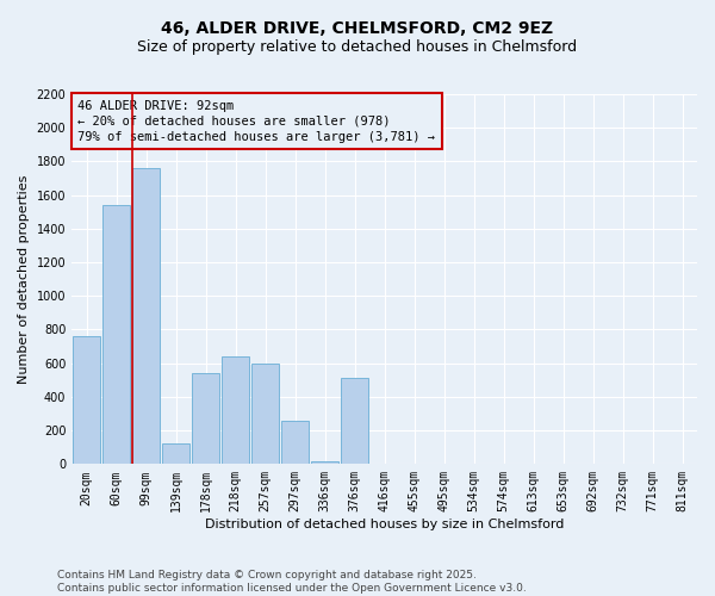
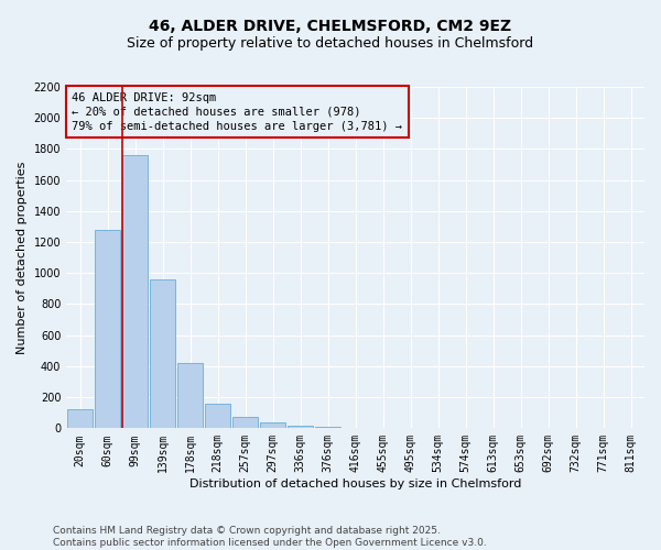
20sqm: 760 -> 120
60sqm: 1540 -> 1280
139sqm: 120 -> 960
178sqm: 540 -> 420
218sqm: 640 -> 160
257sqm: 600 -> 80
297sqm: 260 -> 40
376sqm: 510 -> 10
